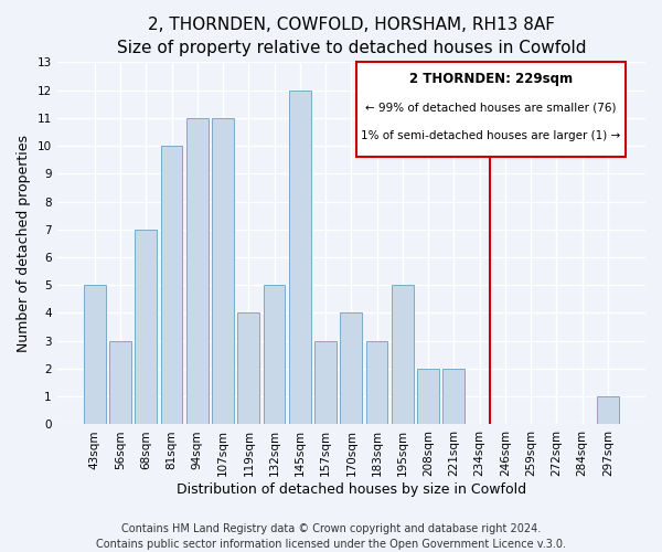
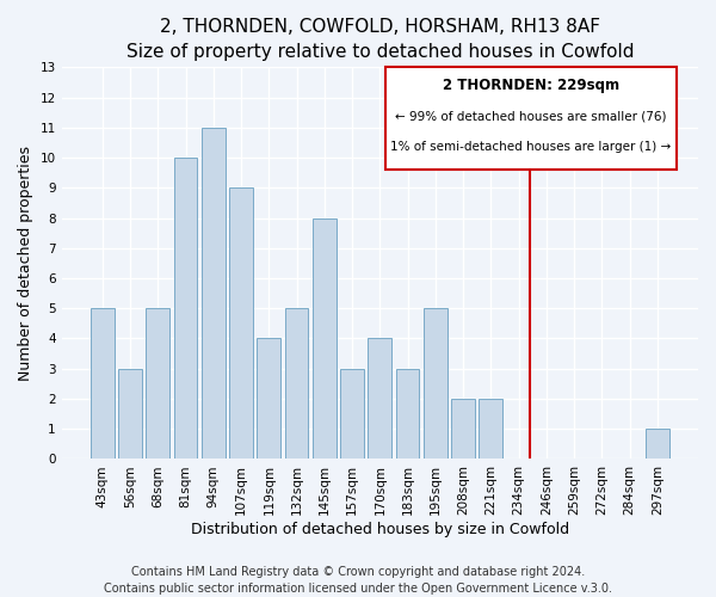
68sqm: 7 -> 5
107sqm: 11 -> 9
145sqm: 12 -> 8
